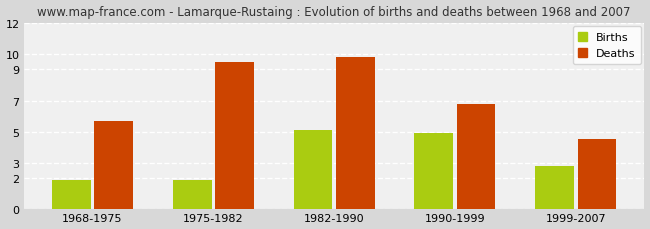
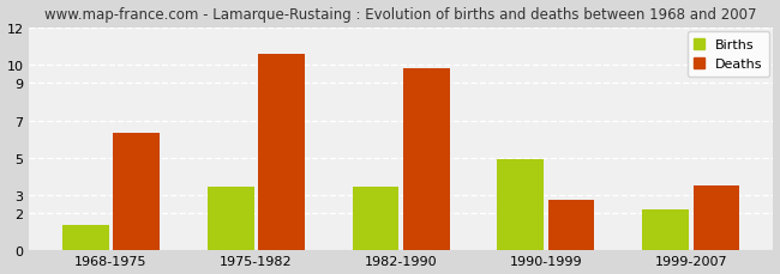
Births/1968-1975: 1.9 -> 1.4
Deaths/1968-1975: 5.7 -> 6.3
Births/1975-1982: 1.9 -> 3.4
Deaths/1975-1982: 9.5 -> 10.6
Births/1982-1990: 5.1 -> 3.4
Deaths/1990-1999: 6.8 -> 2.7
Births/1999-2007: 2.8 -> 2.2
Deaths/1999-2007: 4.5 -> 3.5
